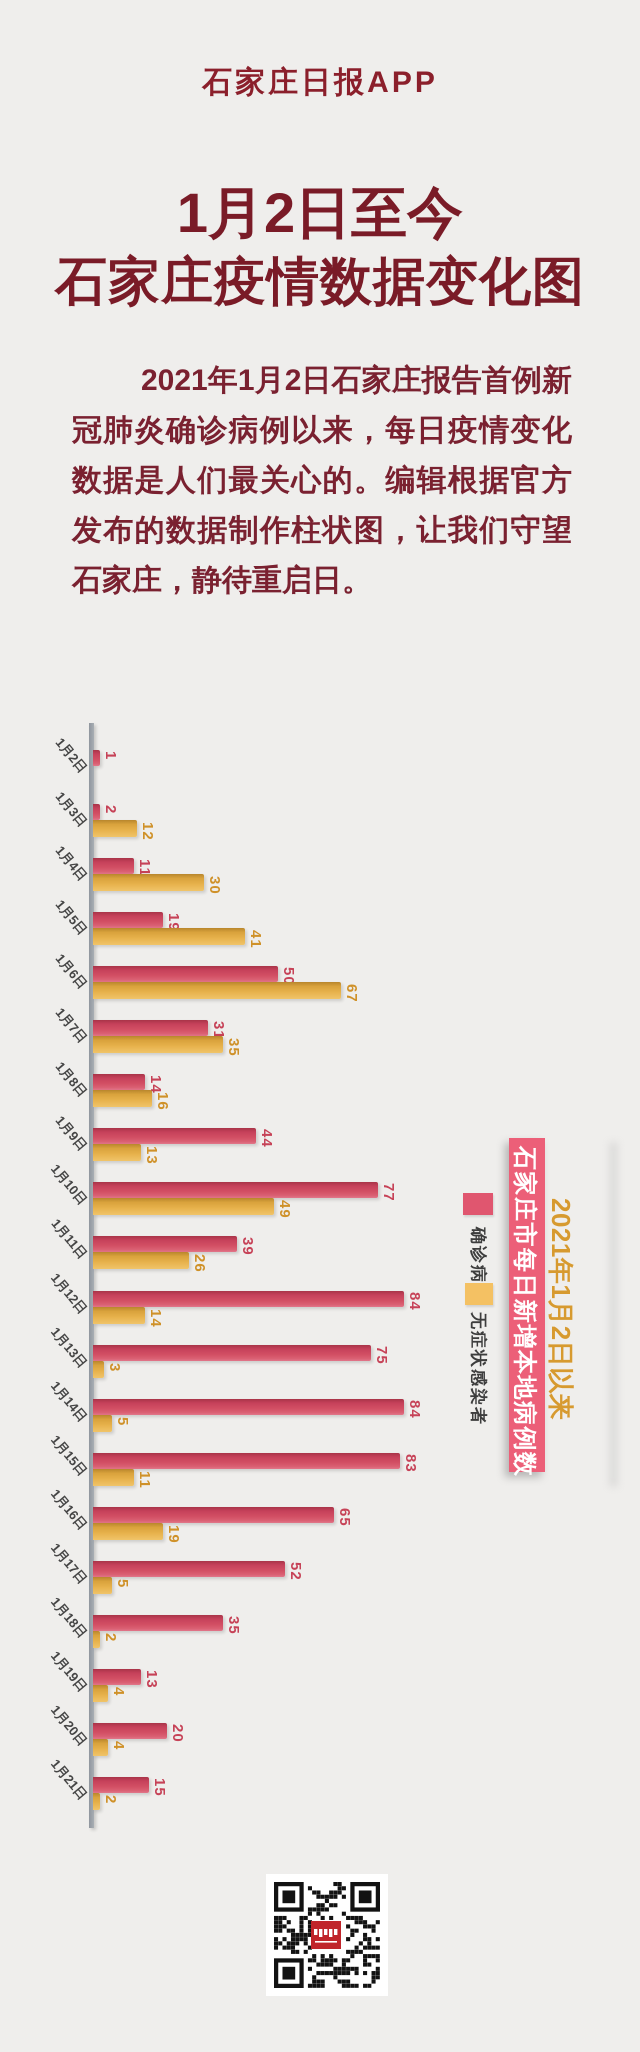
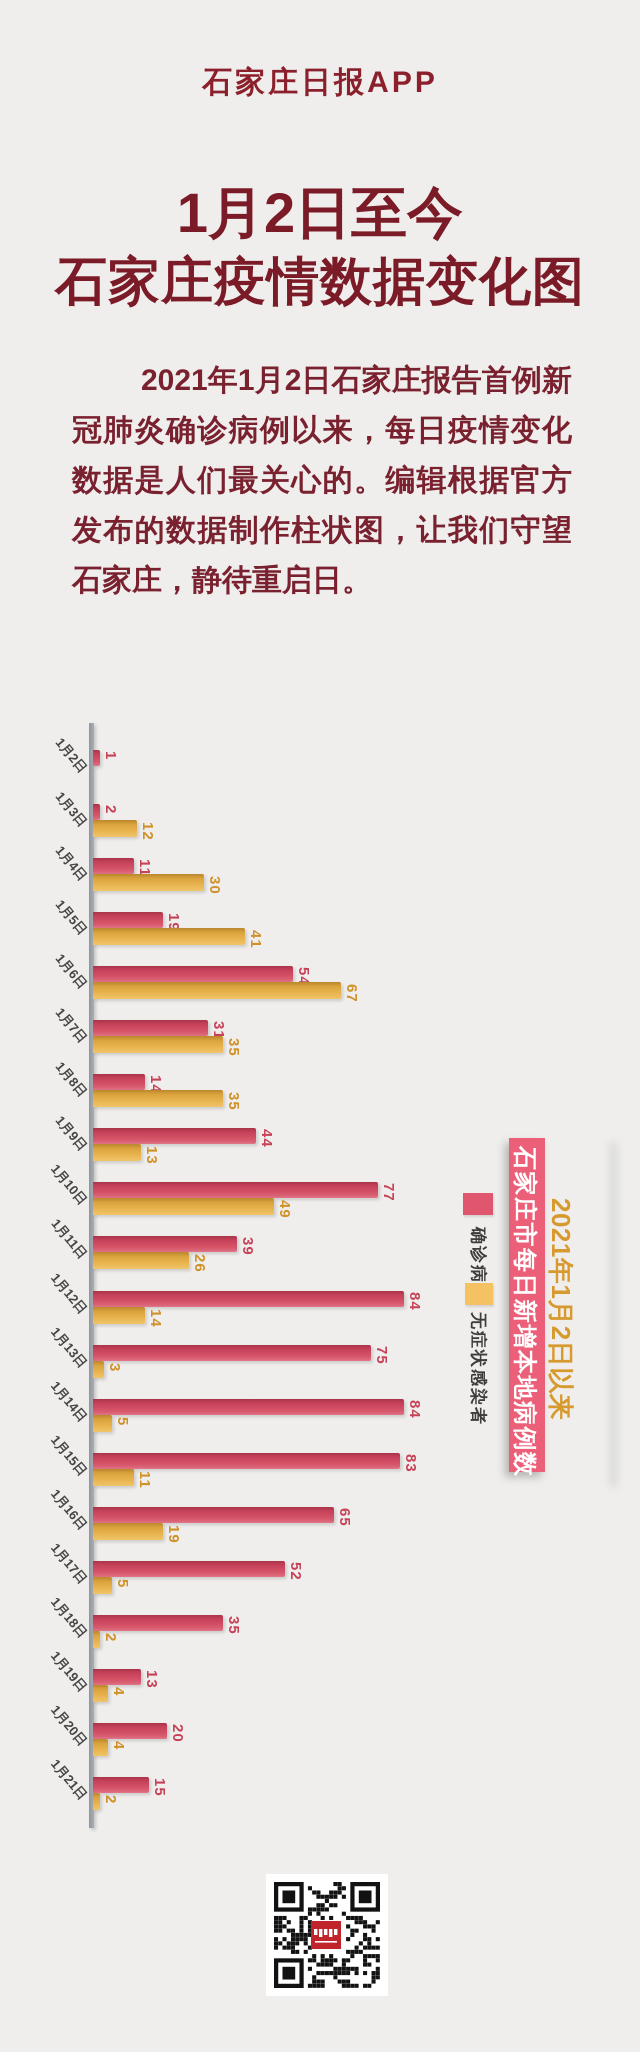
确诊病例/1月6日: 50 -> 54
无症状感染者/1月8日: 16 -> 35
